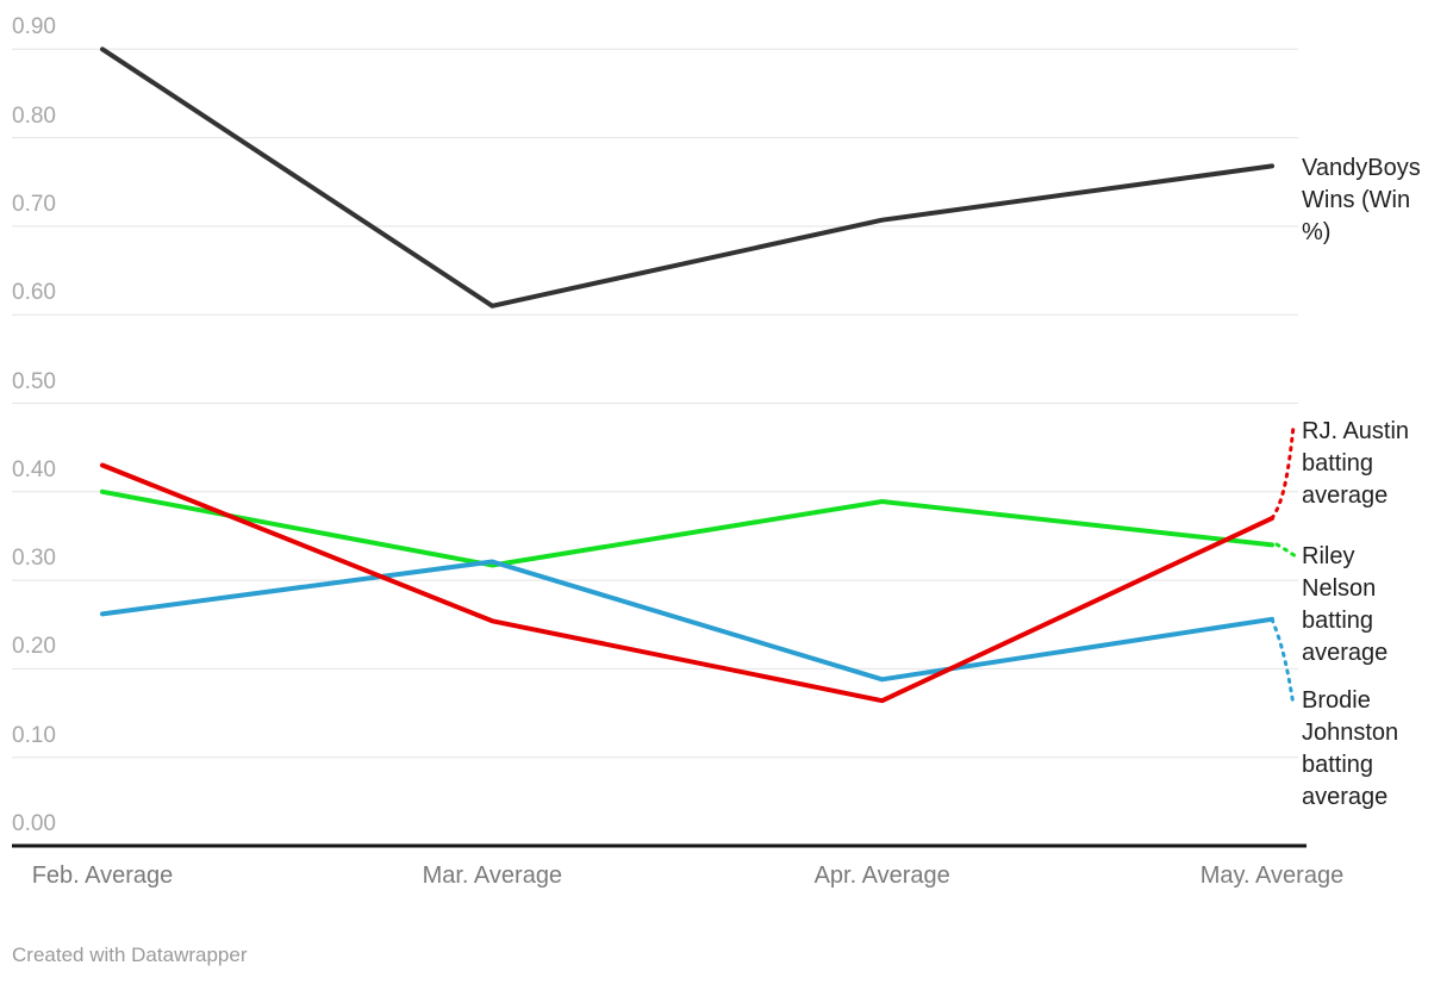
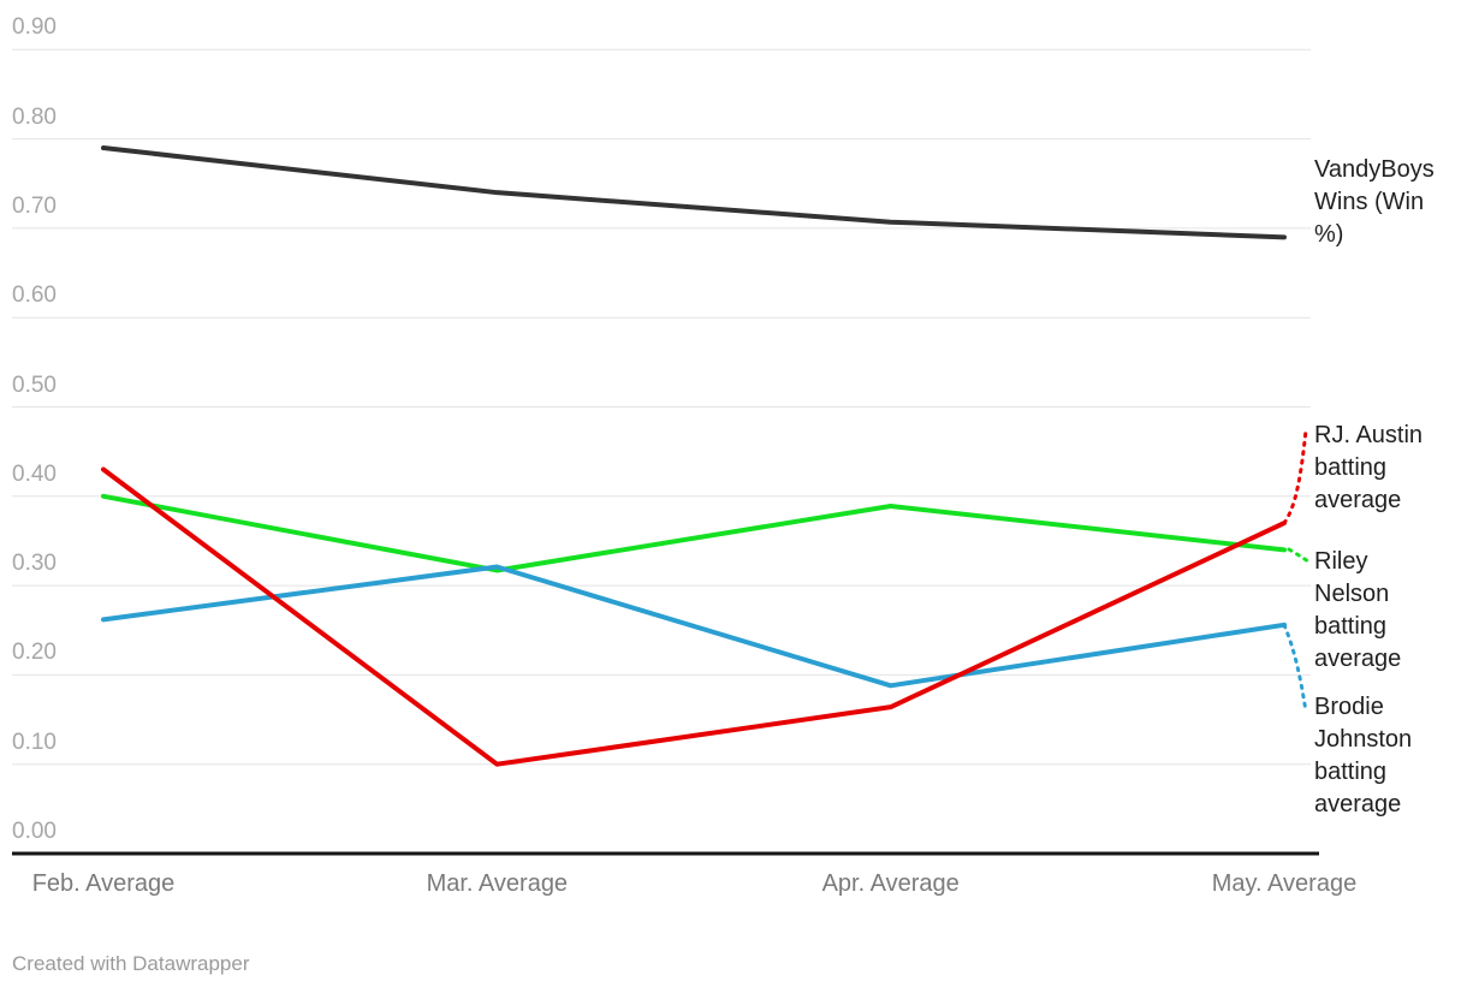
VandyBoys Wins (Win %)/Feb. Average: 0.90 -> 0.79
VandyBoys Wins (Win %)/Mar. Average: 0.61 -> 0.74
RJ. Austin batting average/Mar. Average: 0.25 -> 0.10
VandyBoys Wins (Win %)/May. Average: 0.77 -> 0.69
